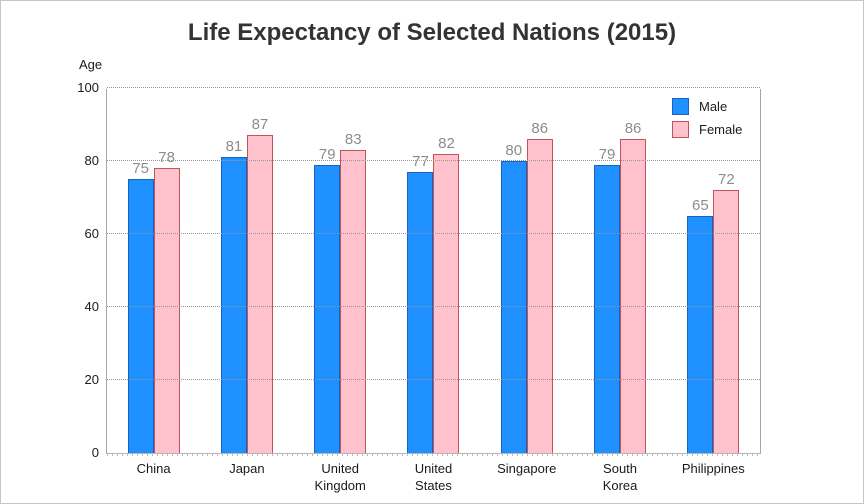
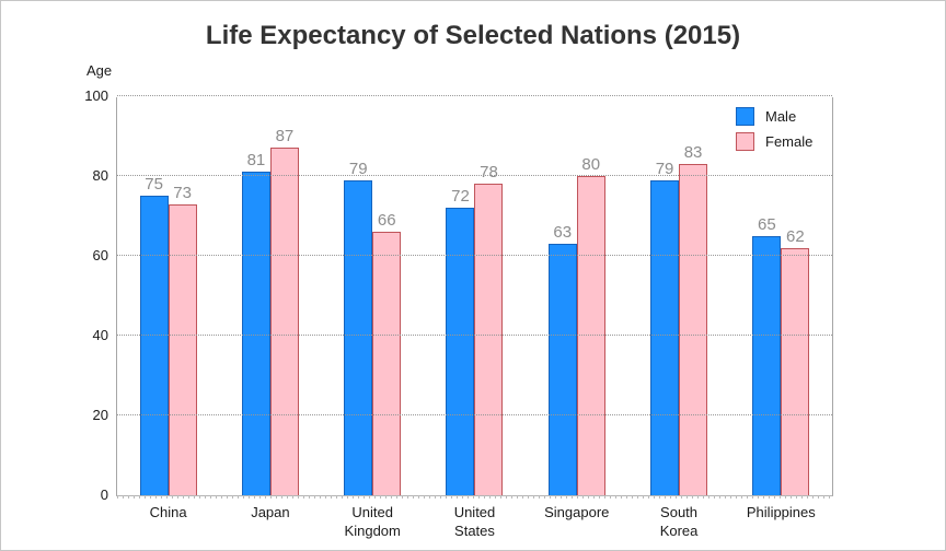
Female/China: 78 -> 73
Female/United Kingdom: 83 -> 66
Male/United States: 77 -> 72
Female/United States: 82 -> 78
Male/Singapore: 80 -> 63
Female/Singapore: 86 -> 80
Female/South Korea: 86 -> 83
Female/Philippines: 72 -> 62
